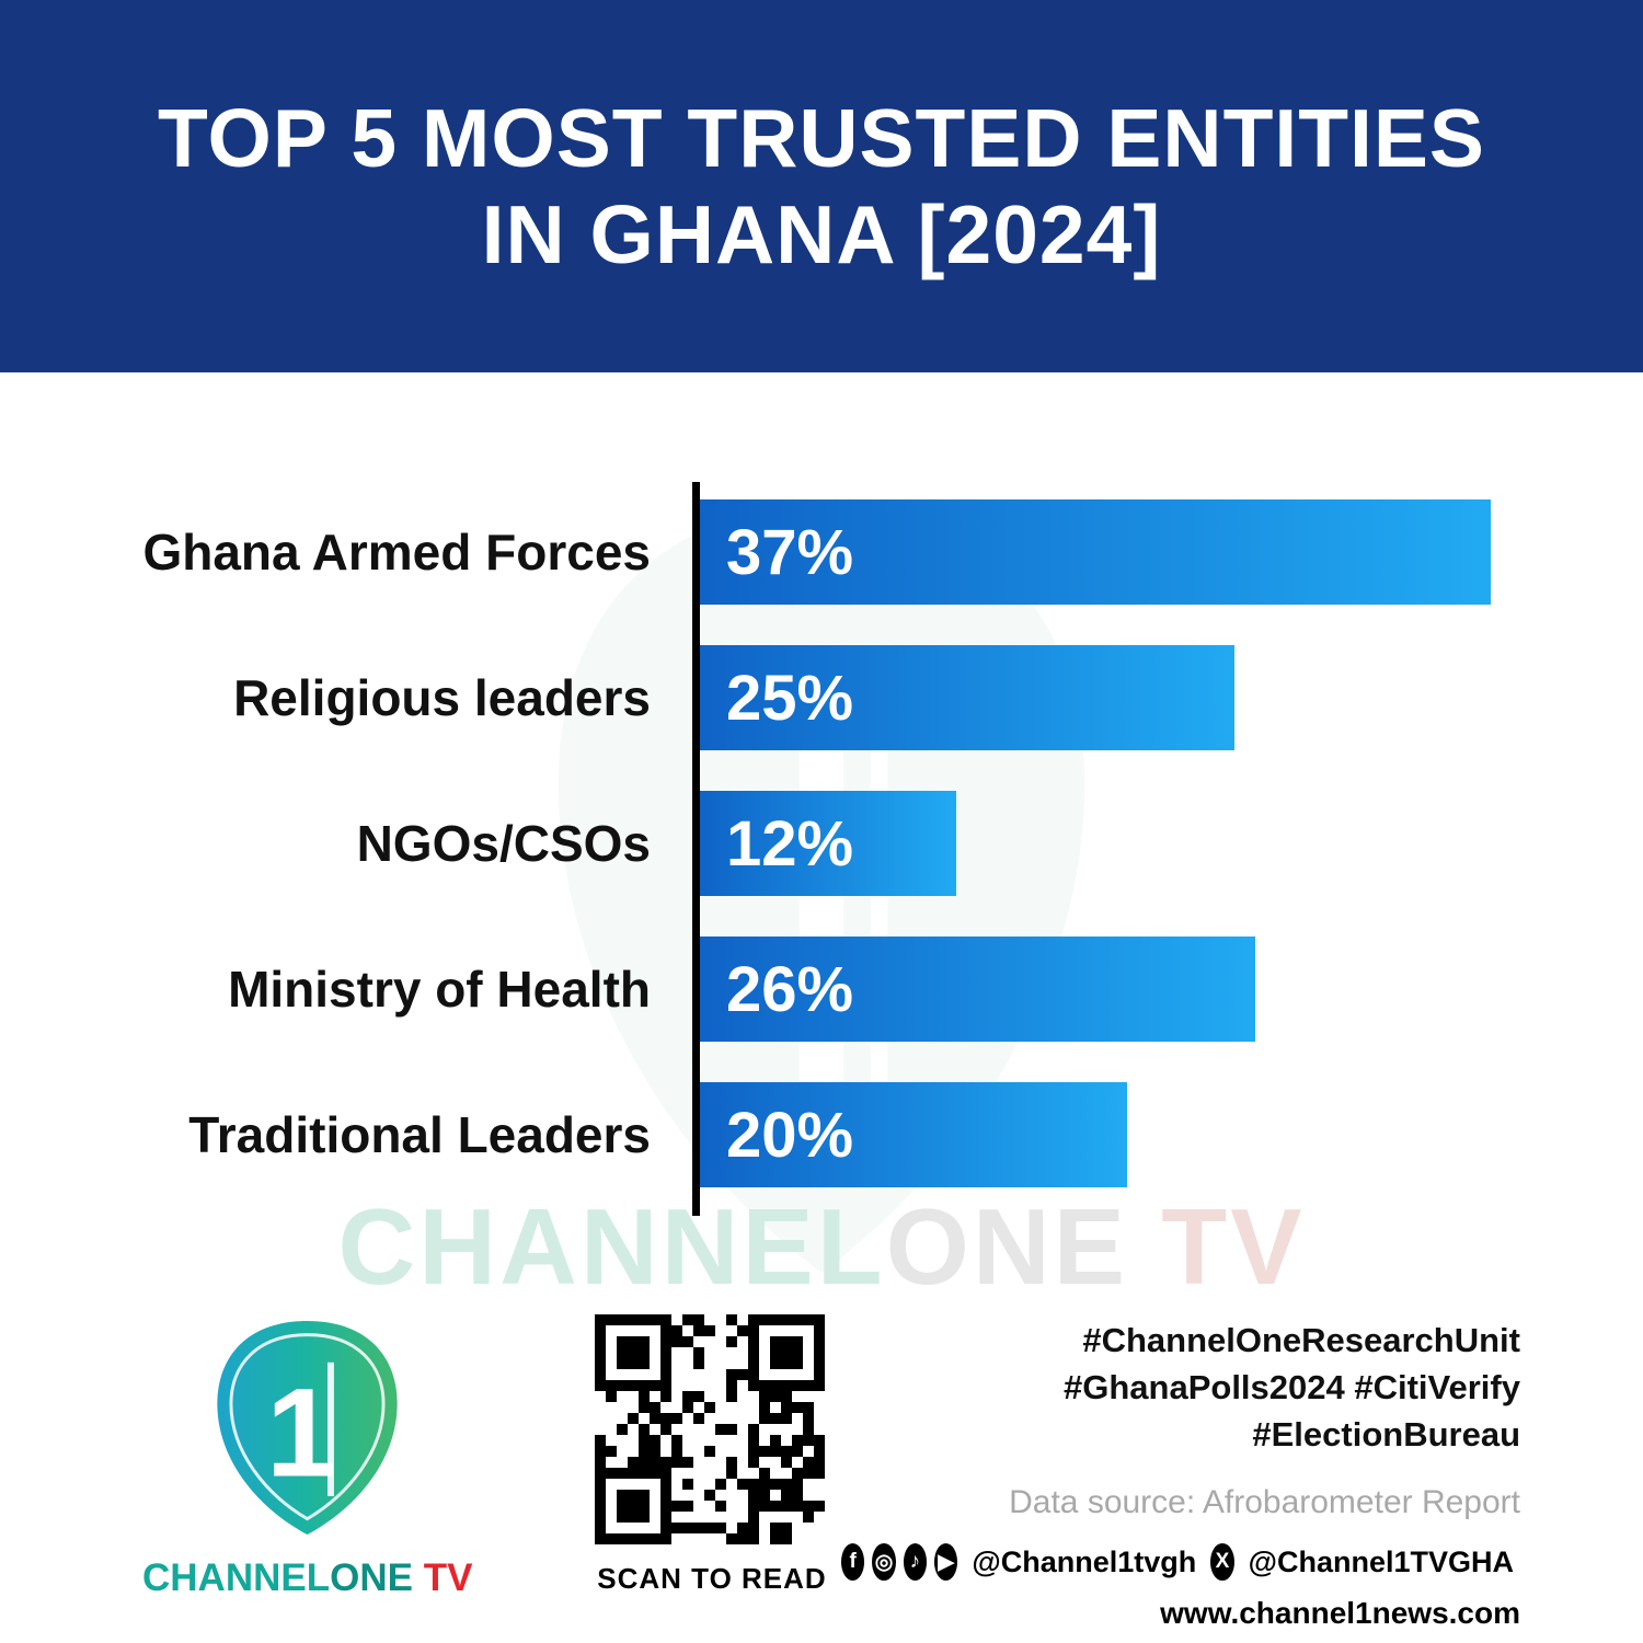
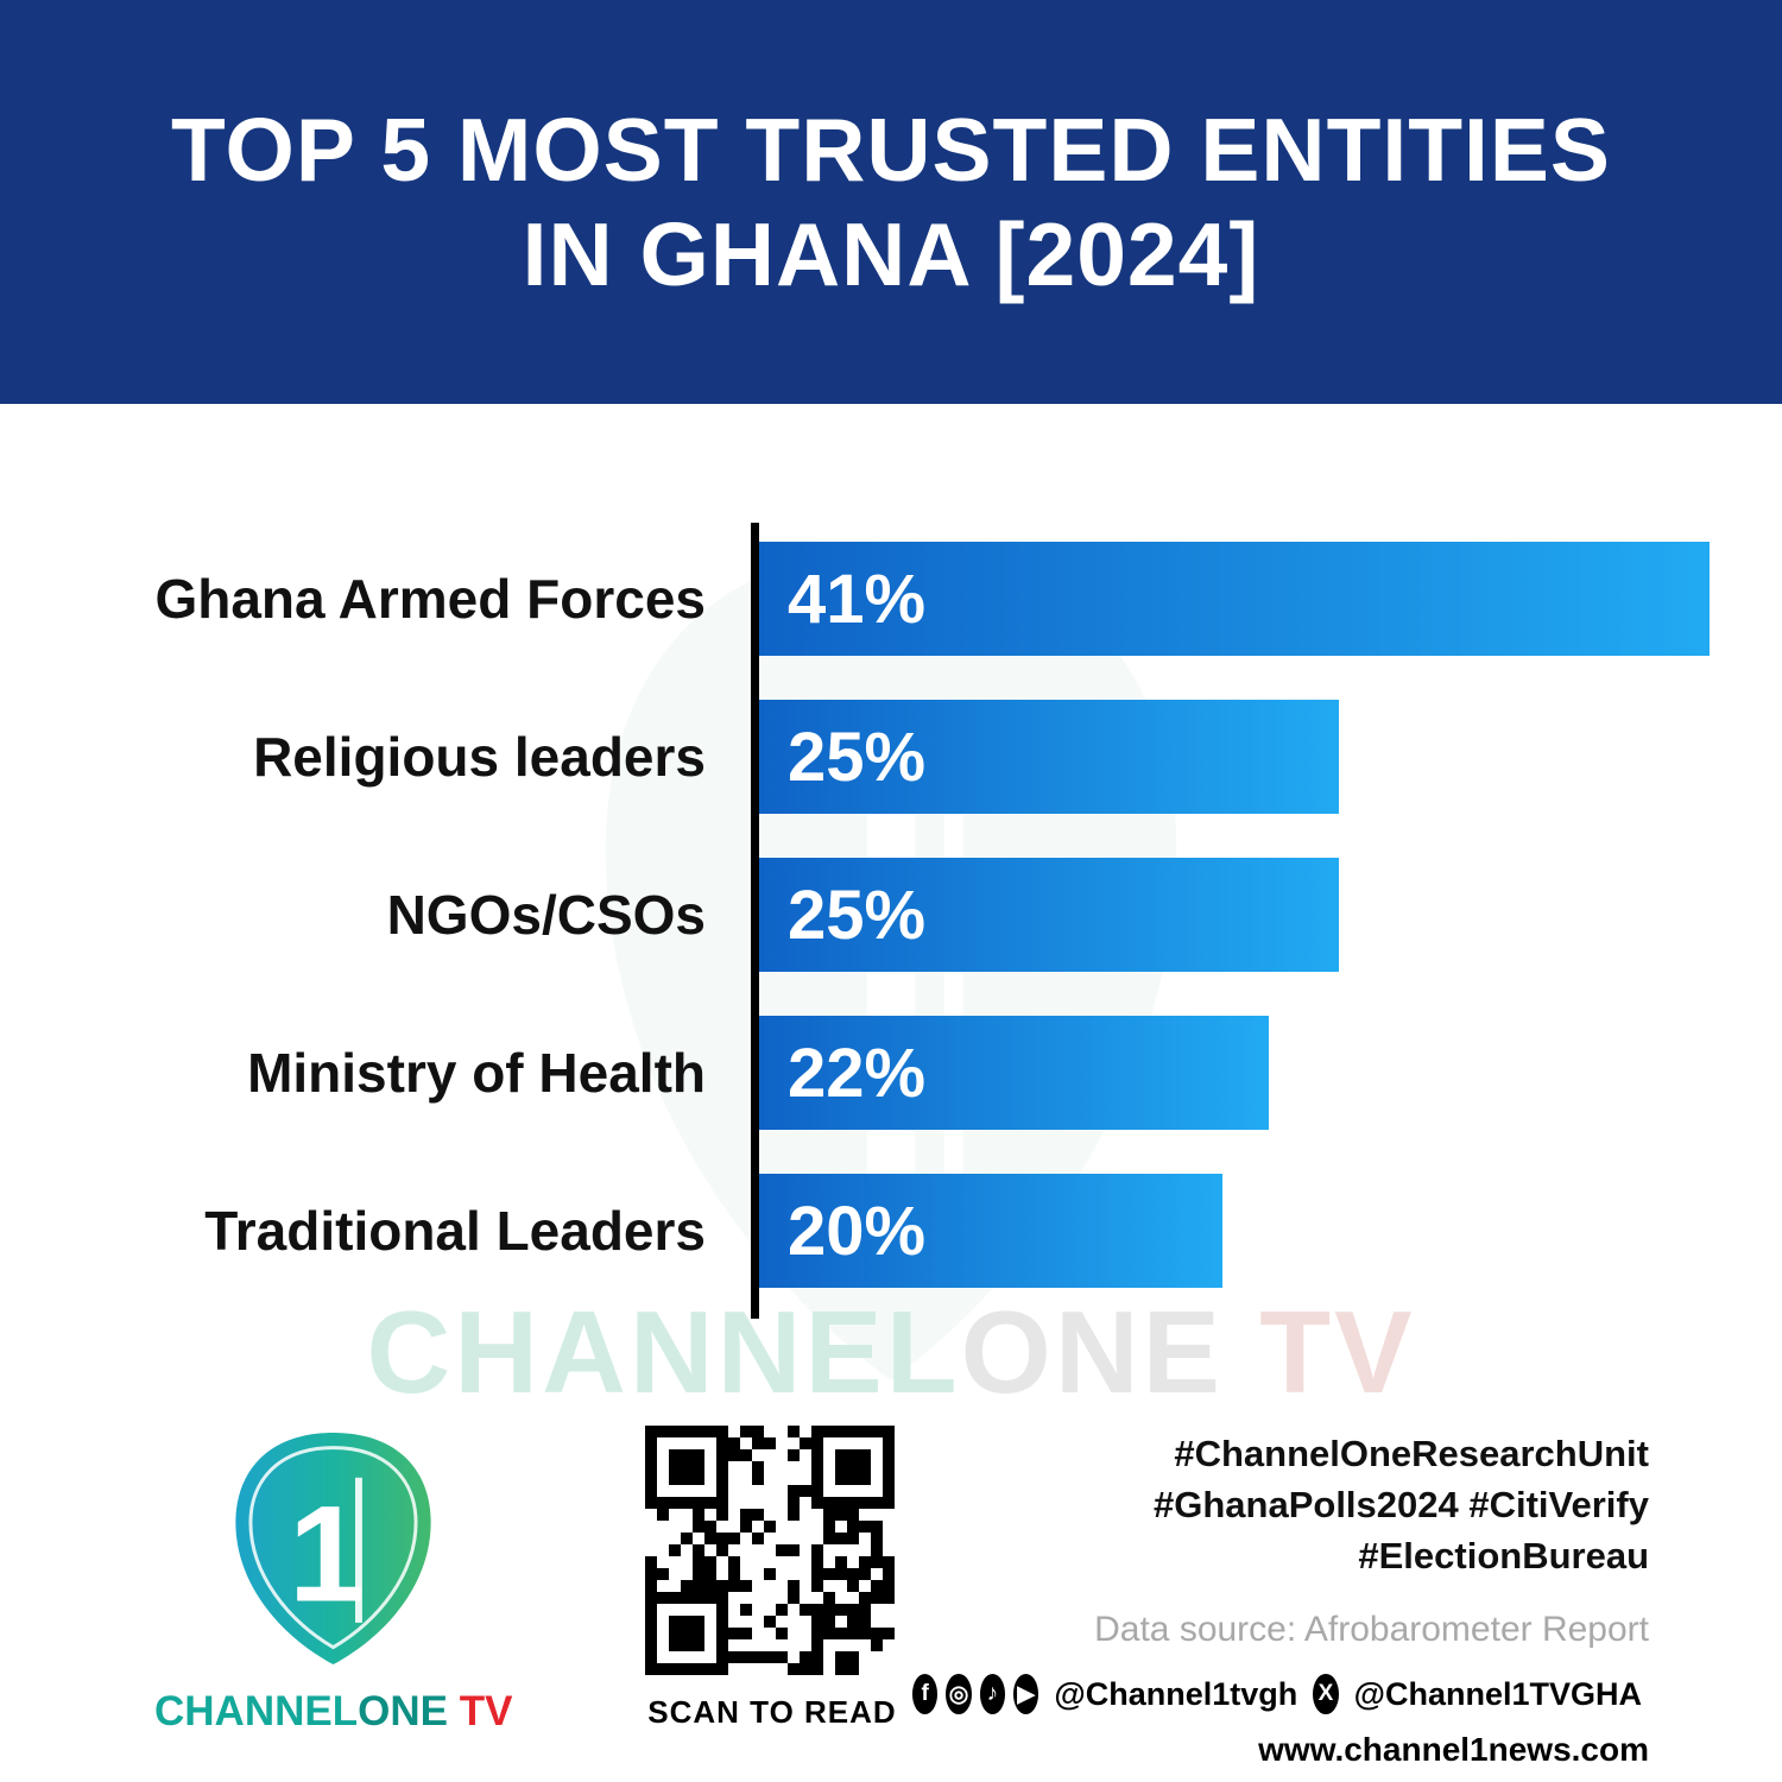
Ghana Armed Forces: 37% -> 41%
NGOs/CSOs: 12% -> 25%
Ministry of Health: 26% -> 22%
